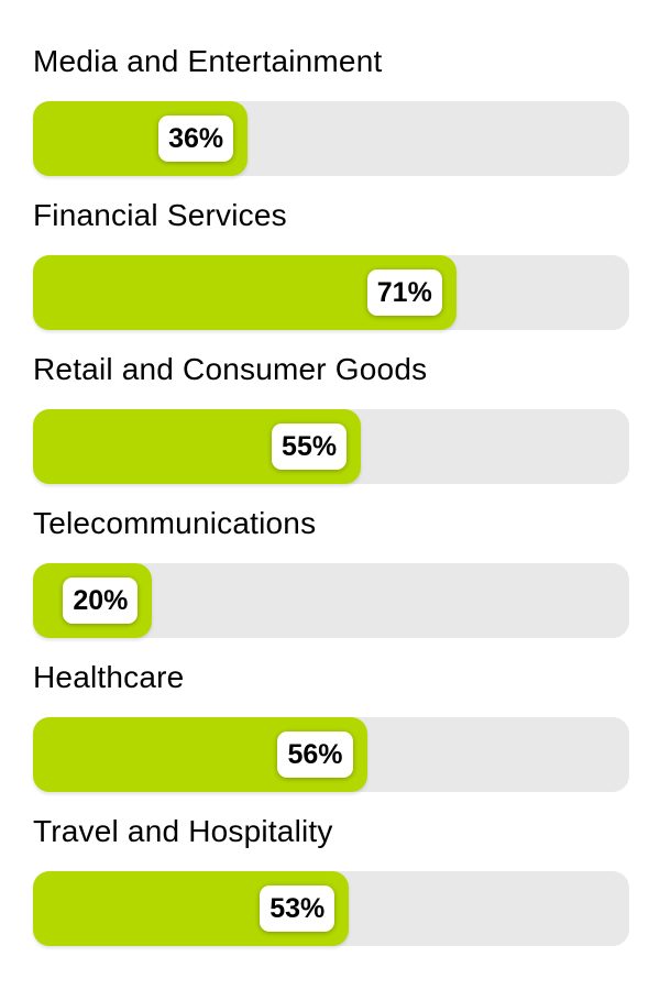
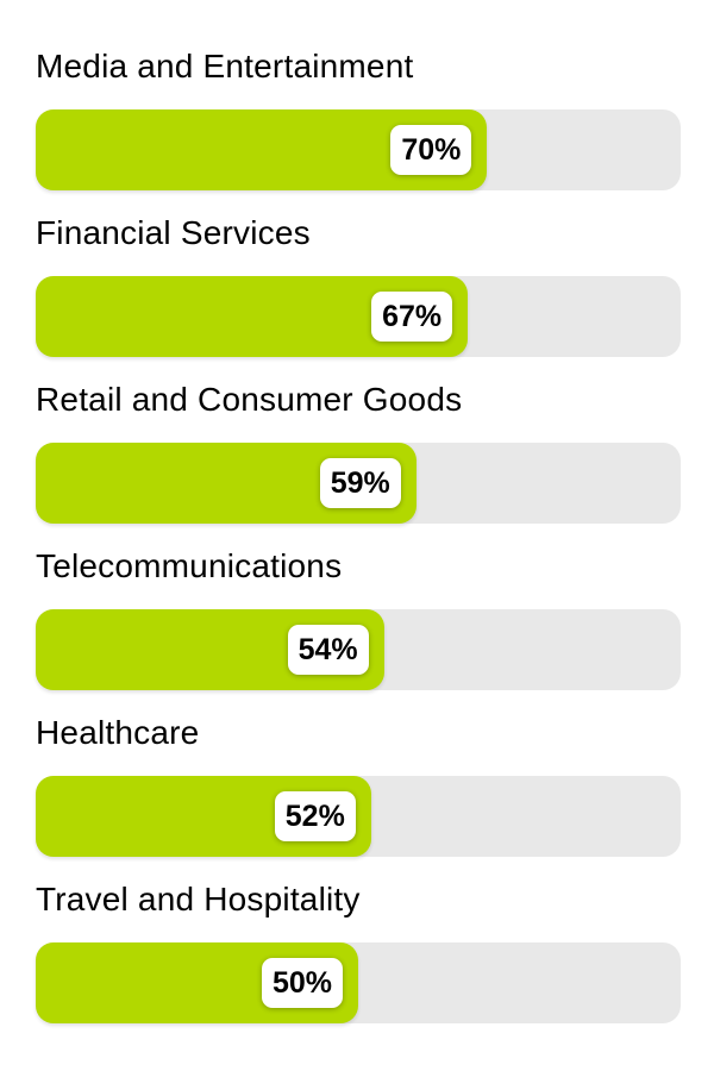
Media and Entertainment: 36% -> 70%
Financial Services: 71% -> 67%
Retail and Consumer Goods: 55% -> 59%
Telecommunications: 20% -> 54%
Healthcare: 56% -> 52%
Travel and Hospitality: 53% -> 50%
